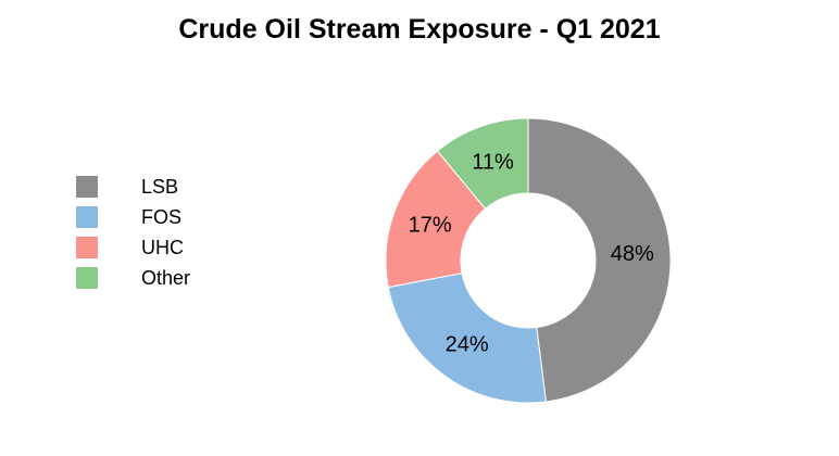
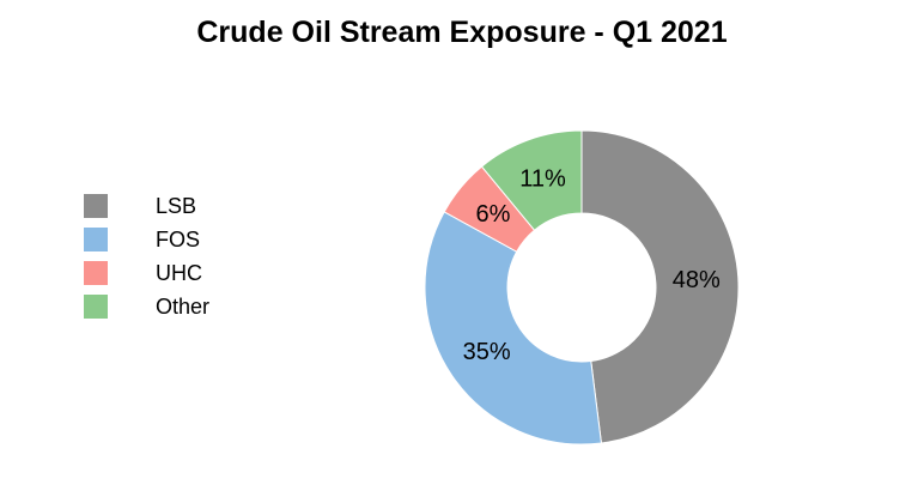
FOS: 24% -> 35%
UHC: 17% -> 6%
